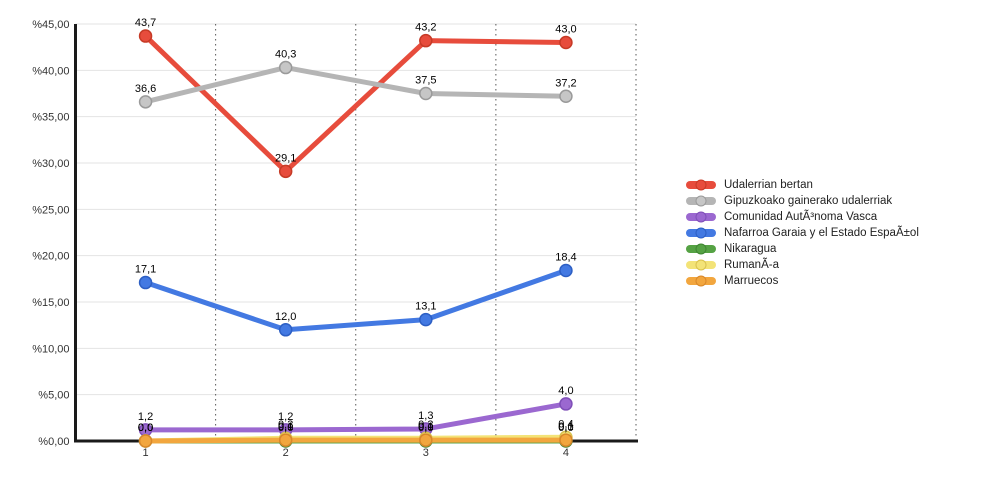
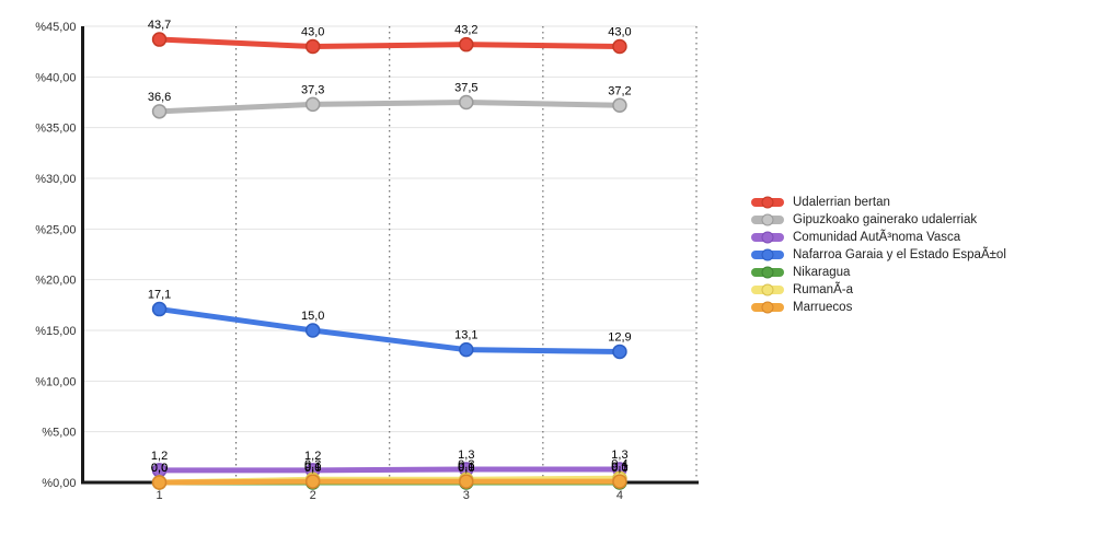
Udalerrian bertan/2: 29,1 -> 43,0
Gipuzkoako gainerako udalerriak/2: 40,3 -> 37,3
Nafarroa Garaia y el Estado EspaÃ±ol/2: 12,0 -> 15,0
Comunidad AutÃ³noma Vasca/4: 4,0 -> 1,3
Nafarroa Garaia y el Estado EspaÃ±ol/4: 18,4 -> 12,9
